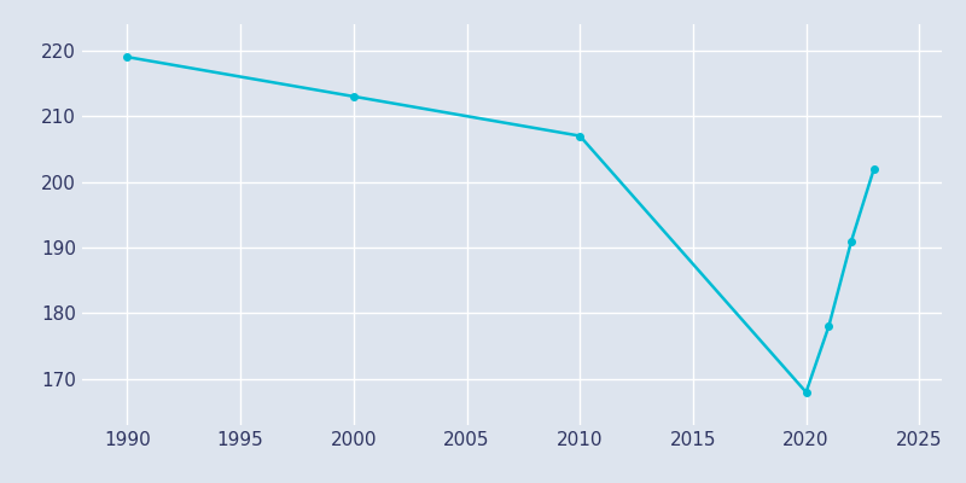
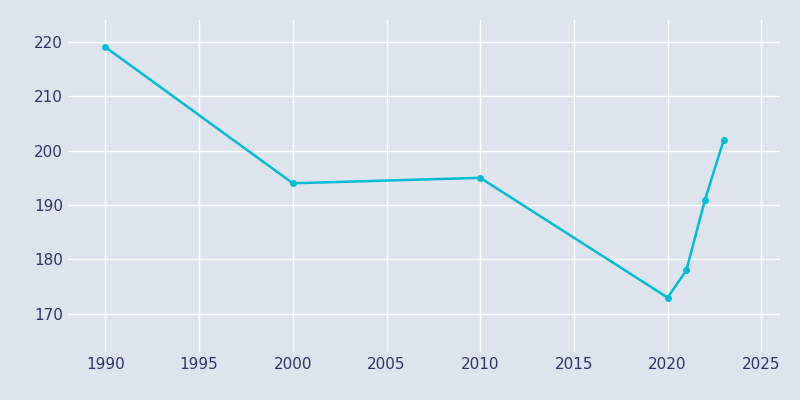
2000: 213 -> 194
2010: 207 -> 195
2020: 168 -> 173
